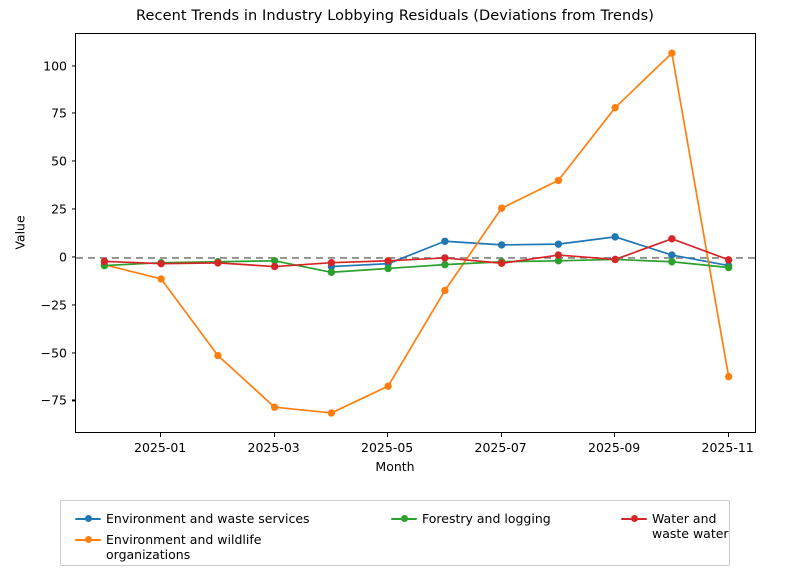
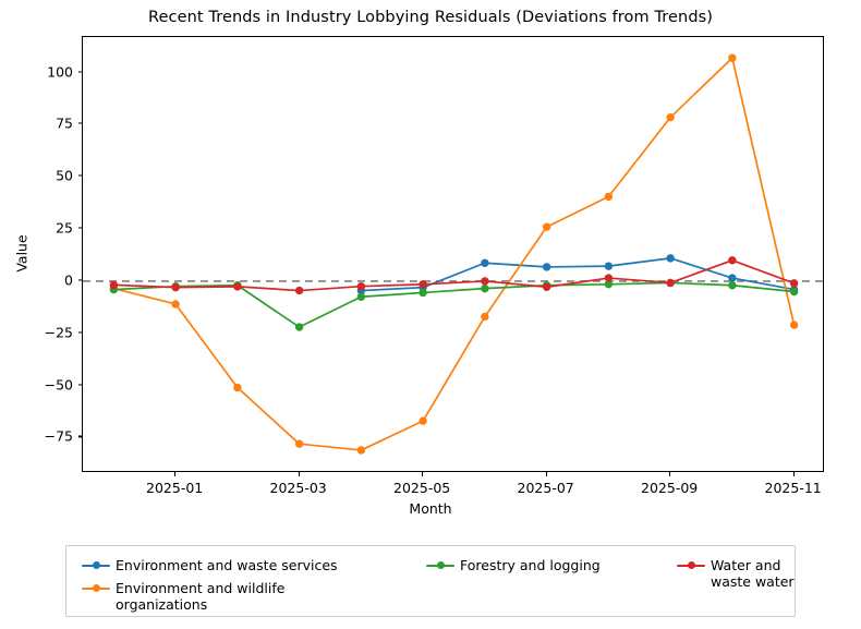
Forestry and logging/2025-03: -2 -> -22
Environment and wildlife organizations/2025-11: -62 -> -21
